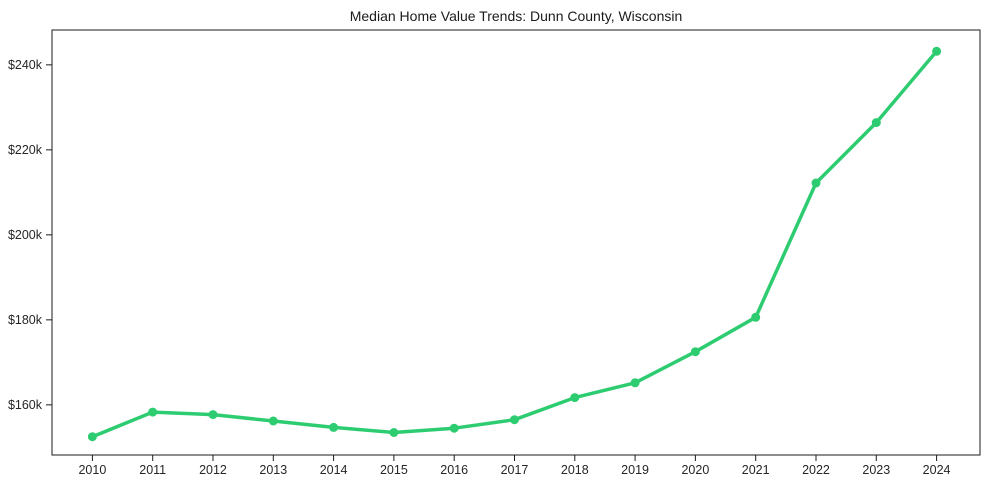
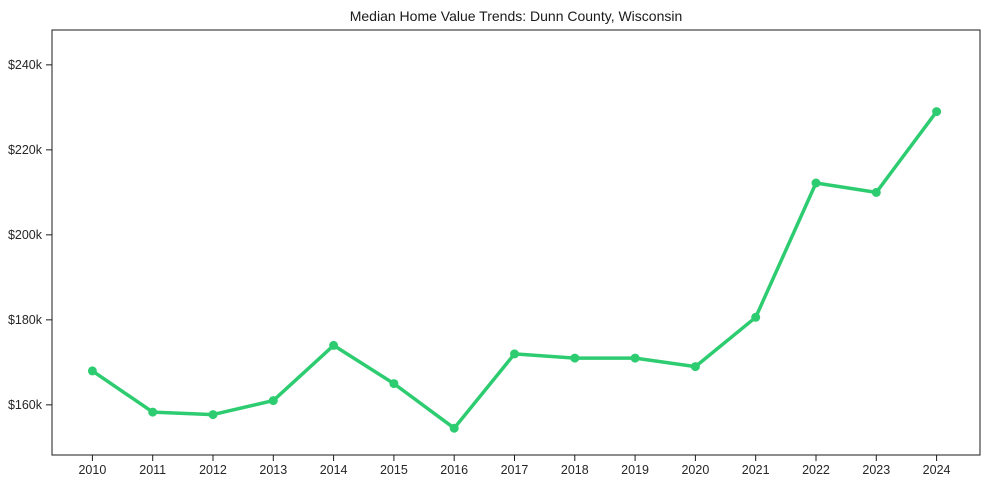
2010: $152k -> $168k
2013: $156k -> $161k
2014: $155k -> $174k
2015: $154k -> $165k
2017: $156k -> $172k
2018: $162k -> $171k
2019: $165k -> $171k
2020: $172k -> $169k
2023: $226k -> $210k
2024: $243k -> $229k
